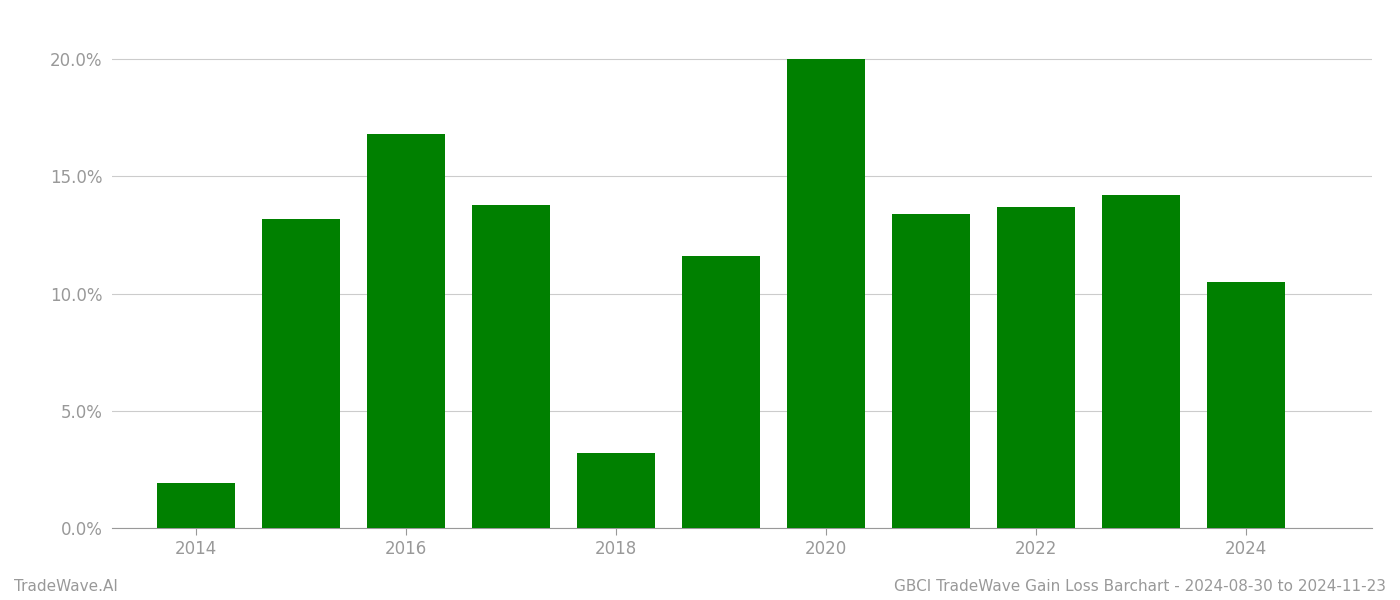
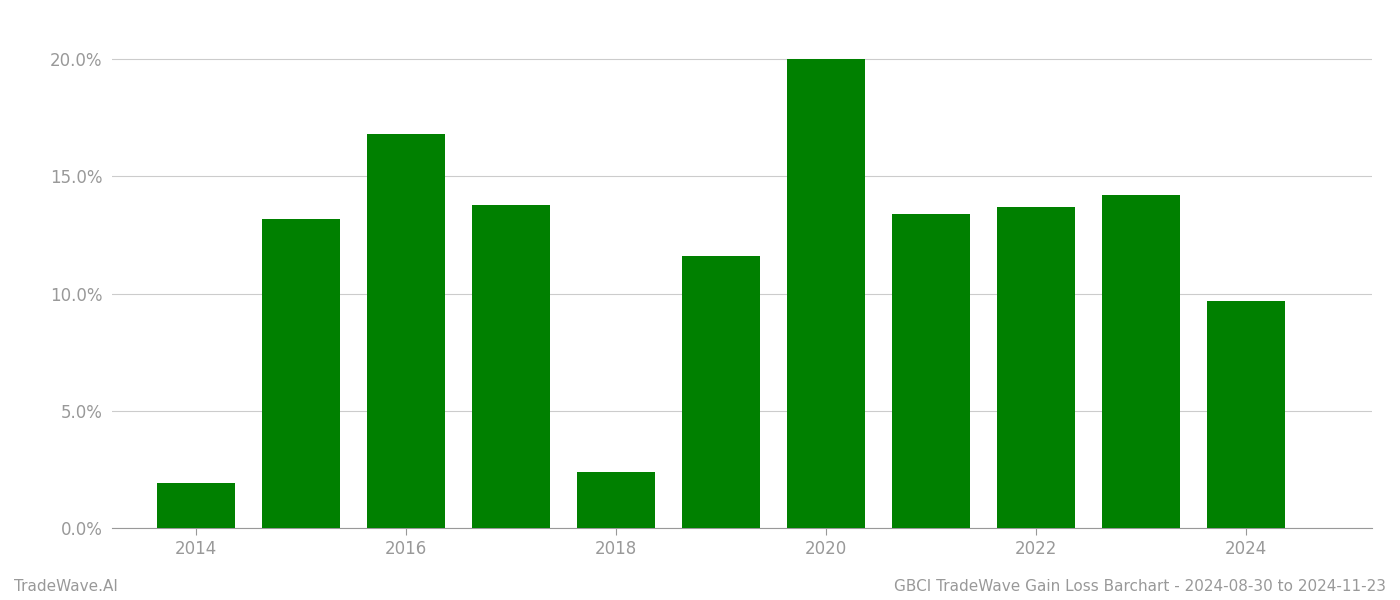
2018: 3.2% -> 2.4%
2024: 10.5% -> 9.7%
